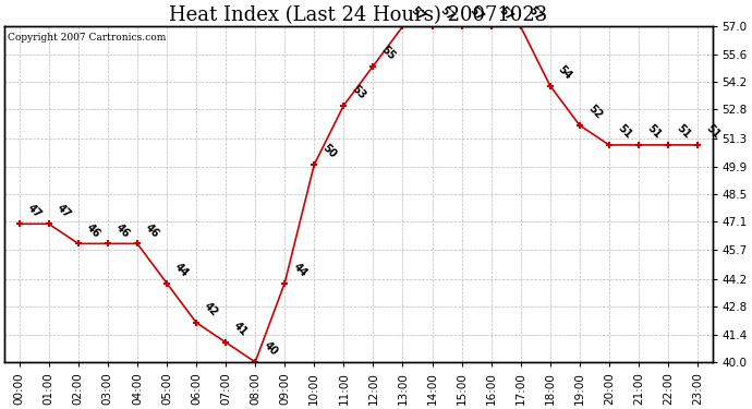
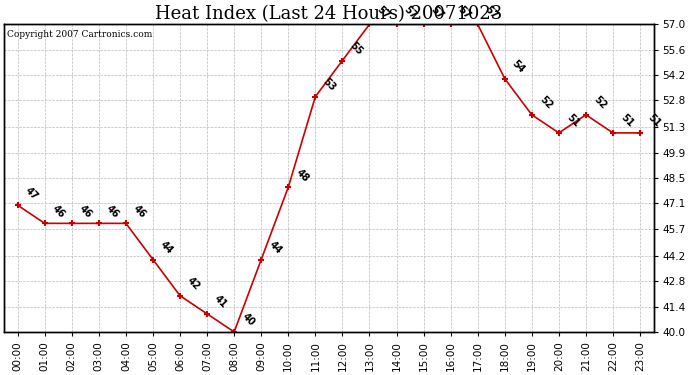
01:00: 47 -> 46
10:00: 50 -> 48
21:00: 51 -> 52
